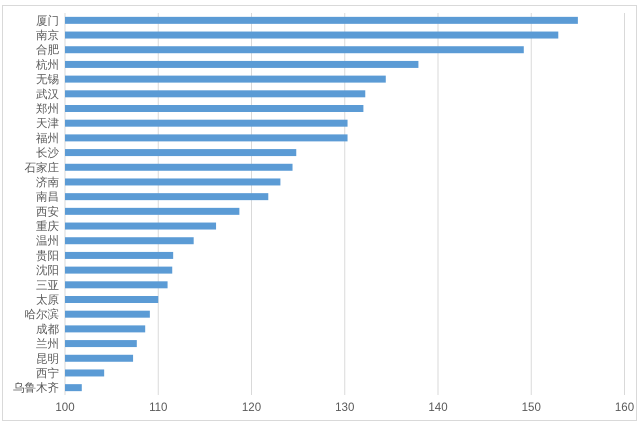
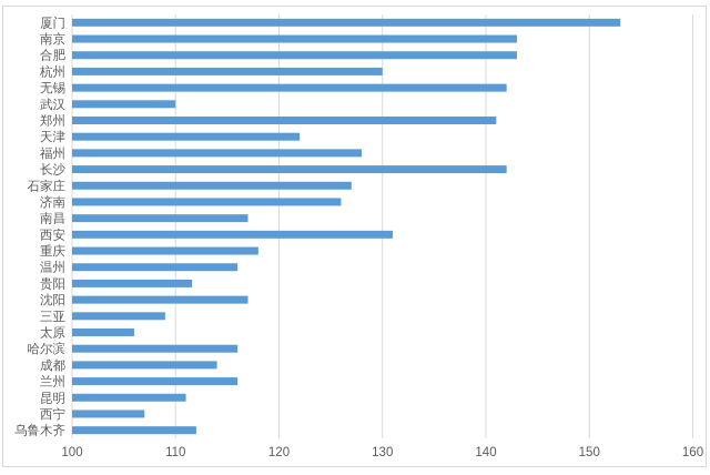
厦门: 155 -> 153
南京: 153 -> 143
合肥: 149 -> 143
杭州: 138 -> 130
无锡: 134 -> 142
武汉: 132 -> 110
郑州: 132 -> 141
天津: 130 -> 122
福州: 130 -> 128
长沙: 125 -> 142
石家庄: 124 -> 127
济南: 123 -> 126
南昌: 122 -> 117
西安: 119 -> 131
重庆: 116 -> 118
温州: 114 -> 116
沈阳: 112 -> 117
三亚: 111 -> 109
太原: 110 -> 106
哈尔滨: 109 -> 116
成都: 109 -> 114
兰州: 108 -> 116
昆明: 107 -> 111
西宁: 104 -> 107
乌鲁木齐: 102 -> 112
